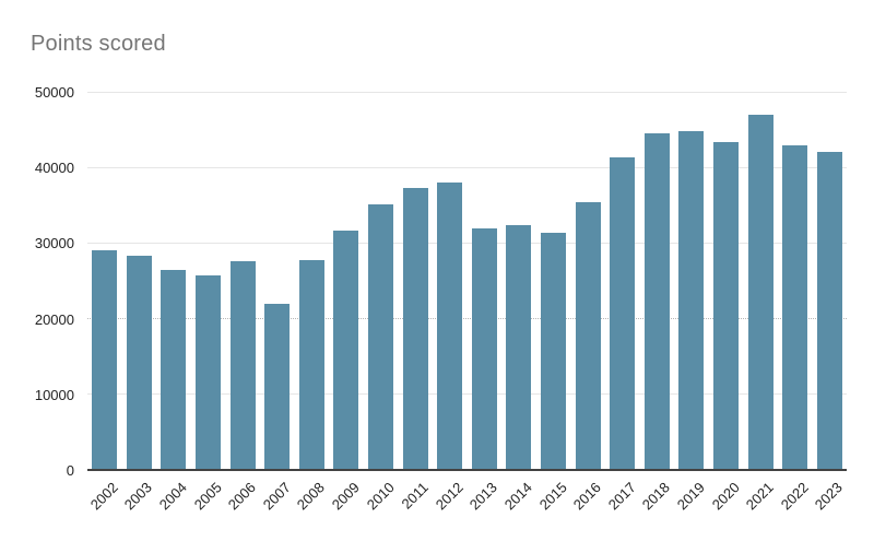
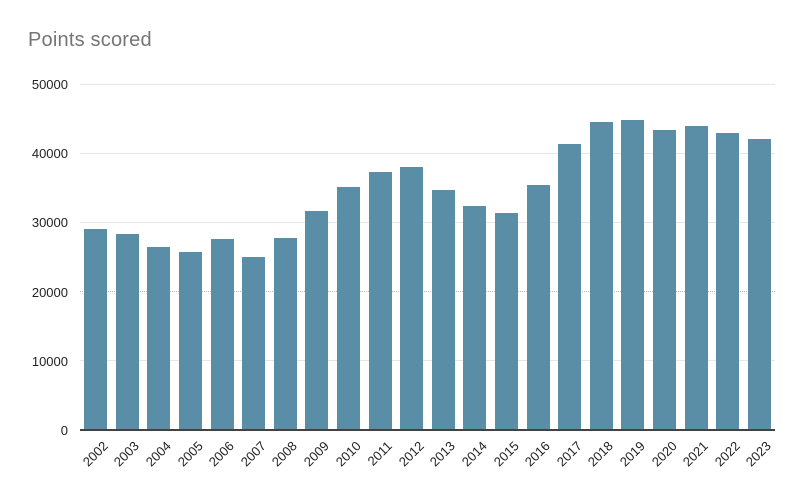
2007: 22000 -> 25000
2013: 32000 -> 35000
2021: 47000 -> 44000
